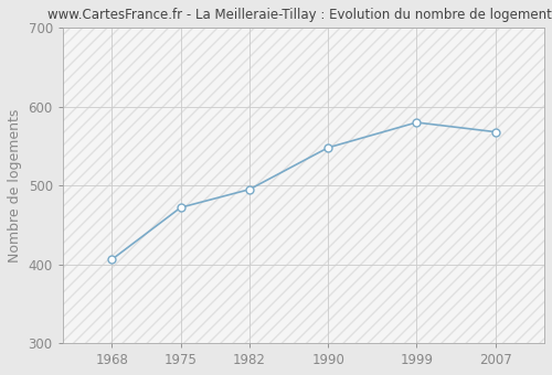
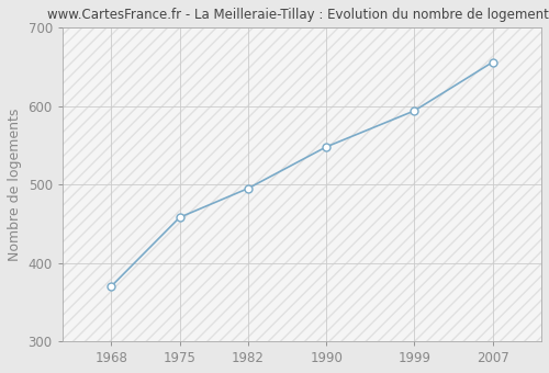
1968: 406 -> 370
1975: 472 -> 458
1999: 580 -> 594
2007: 568 -> 656
